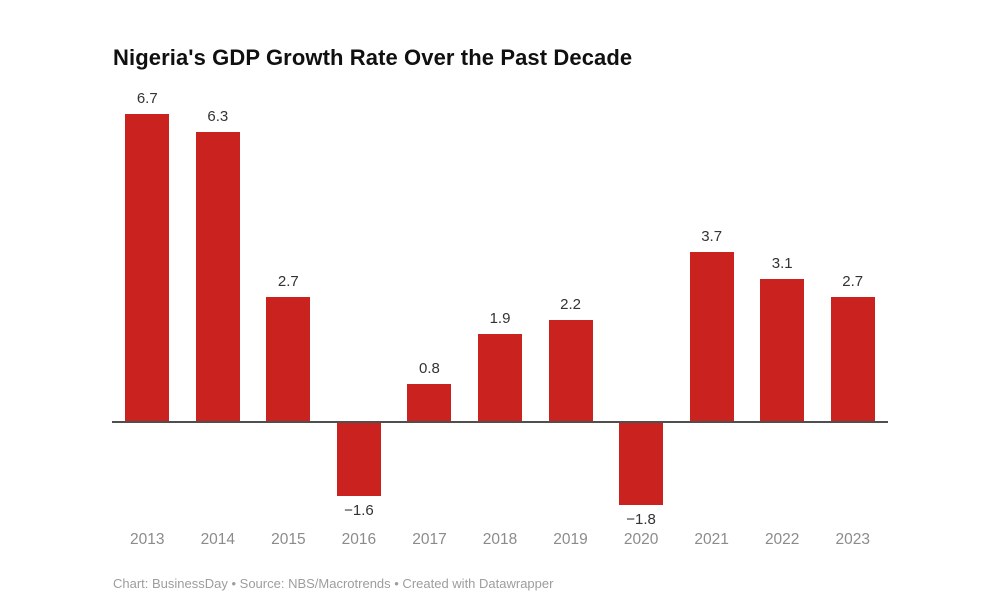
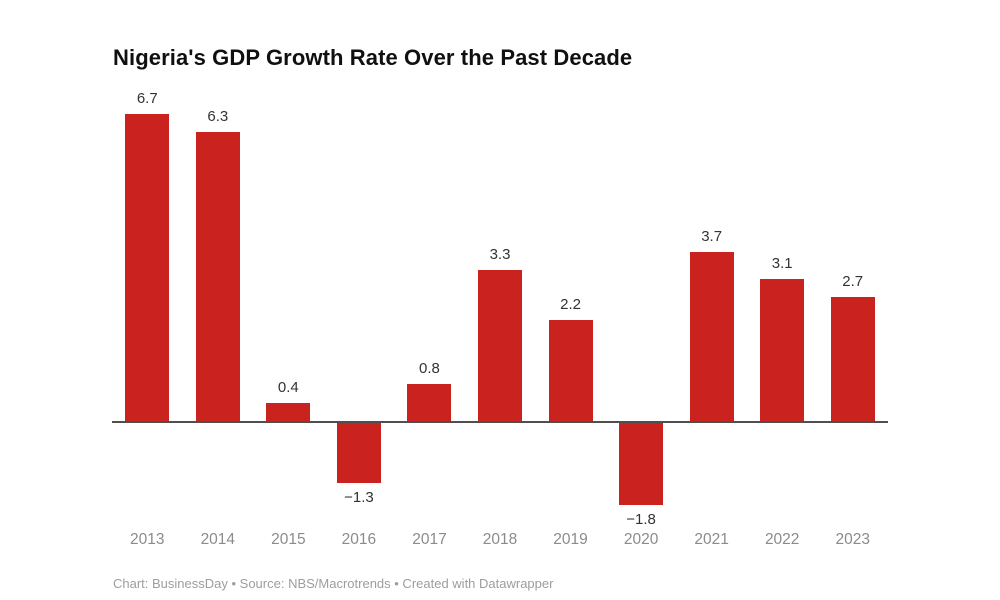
2015: 2.7 -> 0.4
2016: −1.6 -> −1.3
2018: 1.9 -> 3.3
